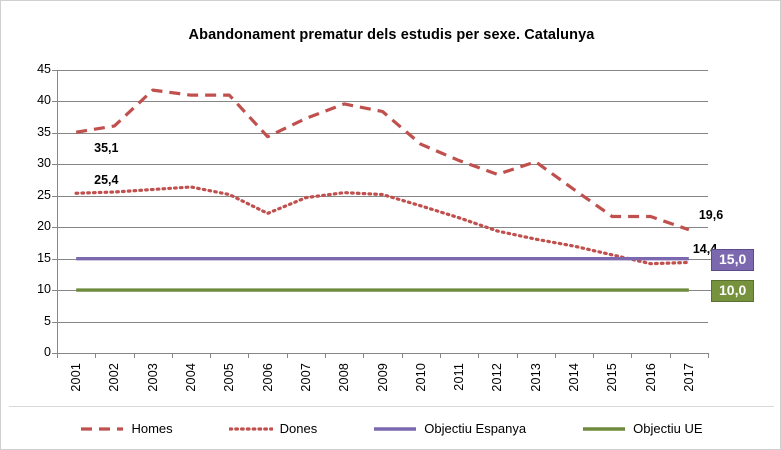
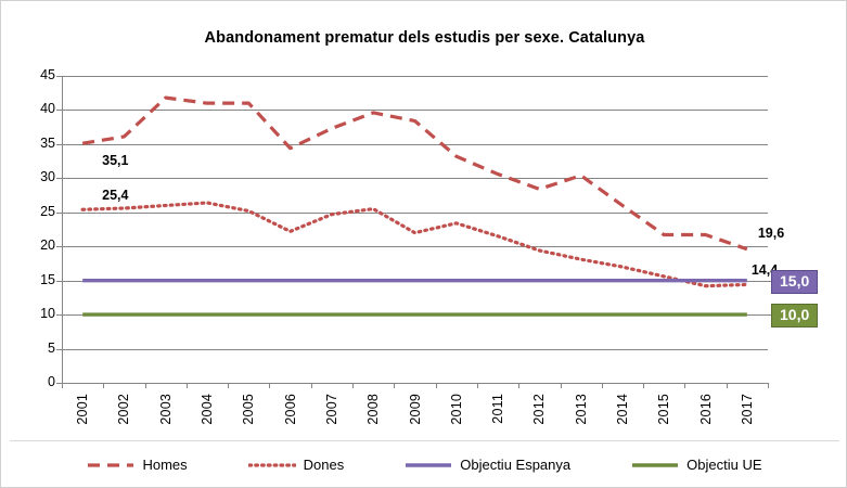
Dones/2009: 25 -> 22
